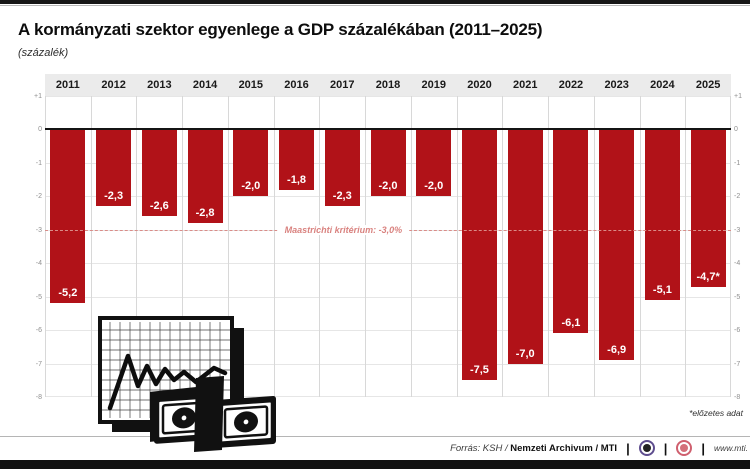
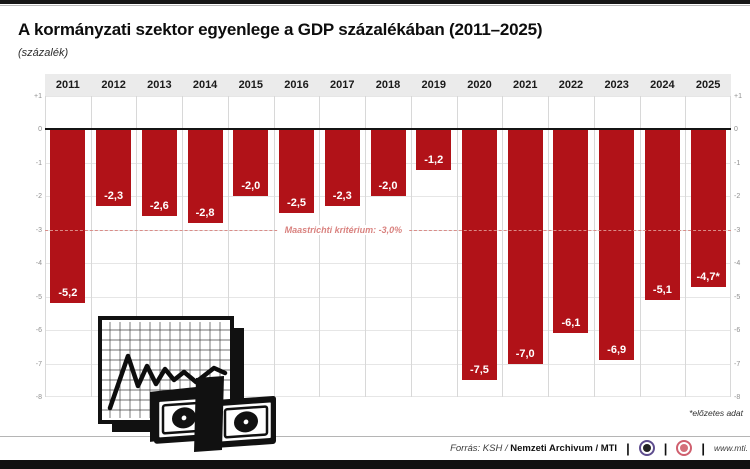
2016: -1,8 -> -2,5
2019: -2,0 -> -1,2
